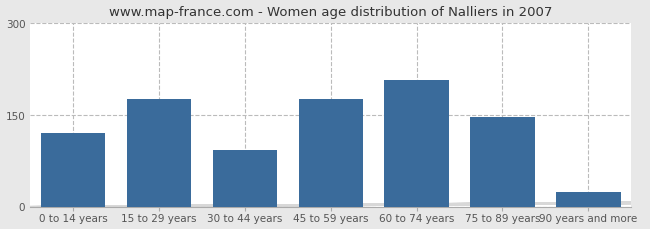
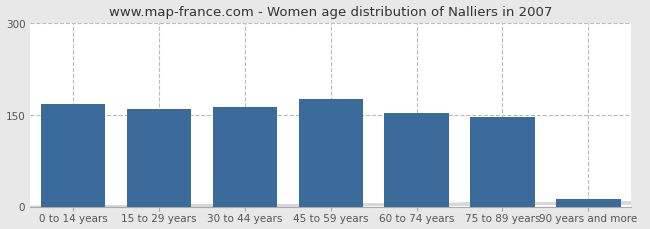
0 to 14 years: 120 -> 168
15 to 29 years: 176 -> 160
30 to 44 years: 92 -> 163
60 to 74 years: 206 -> 152
90 years and more: 24 -> 12
